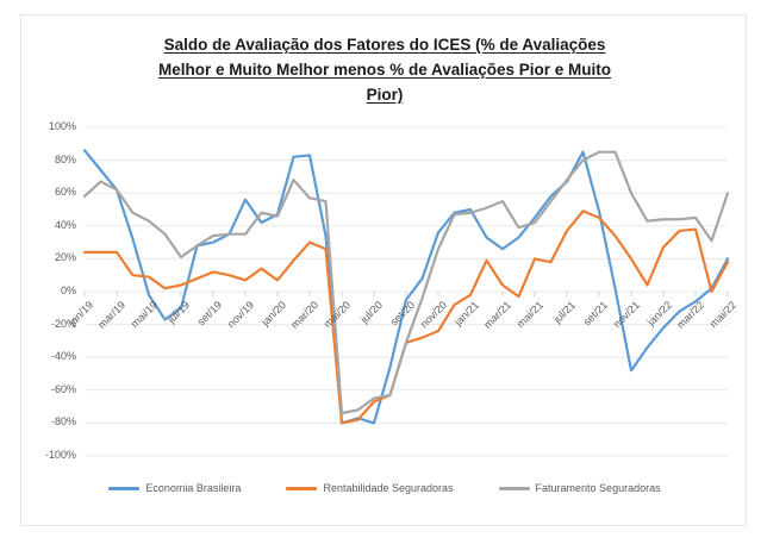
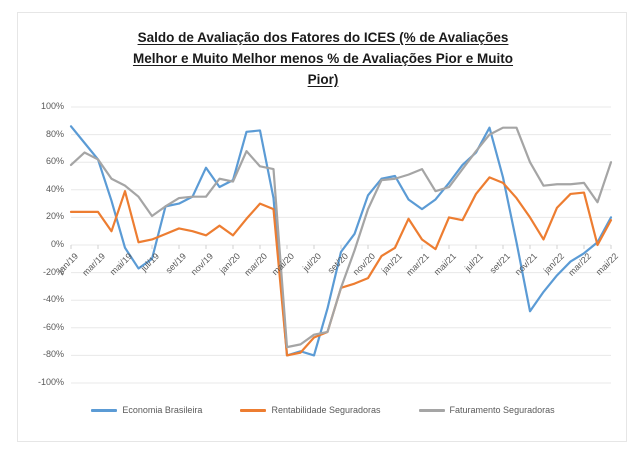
Rentabilidade Seguradoras/mai/19: 9% -> 39%
